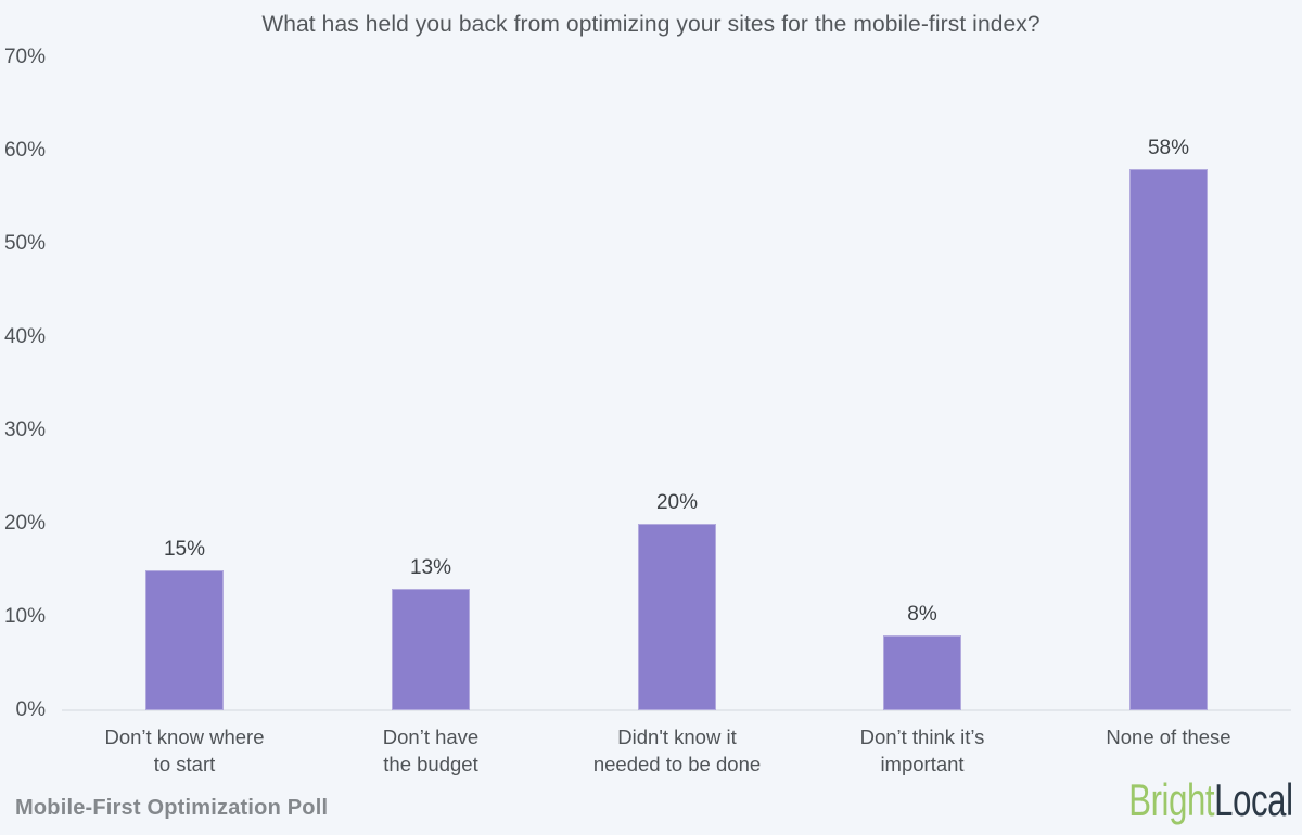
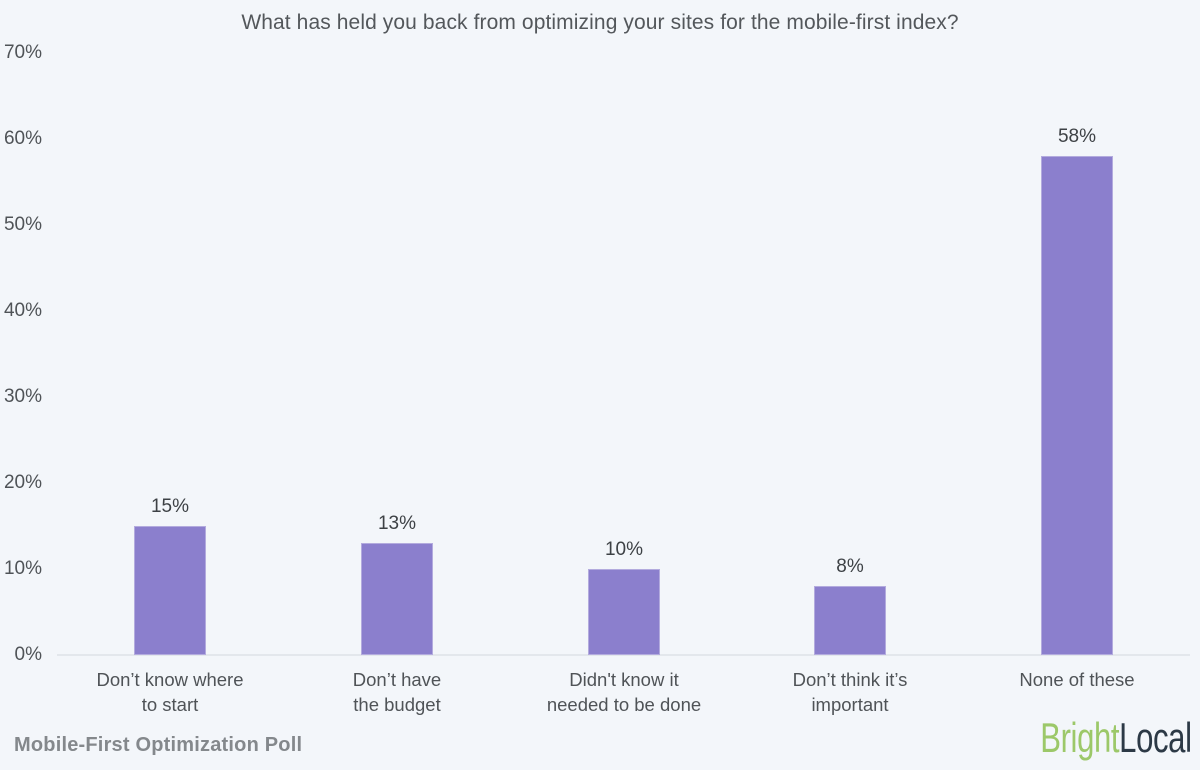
Didn't know it needed to be done: 20% -> 10%
